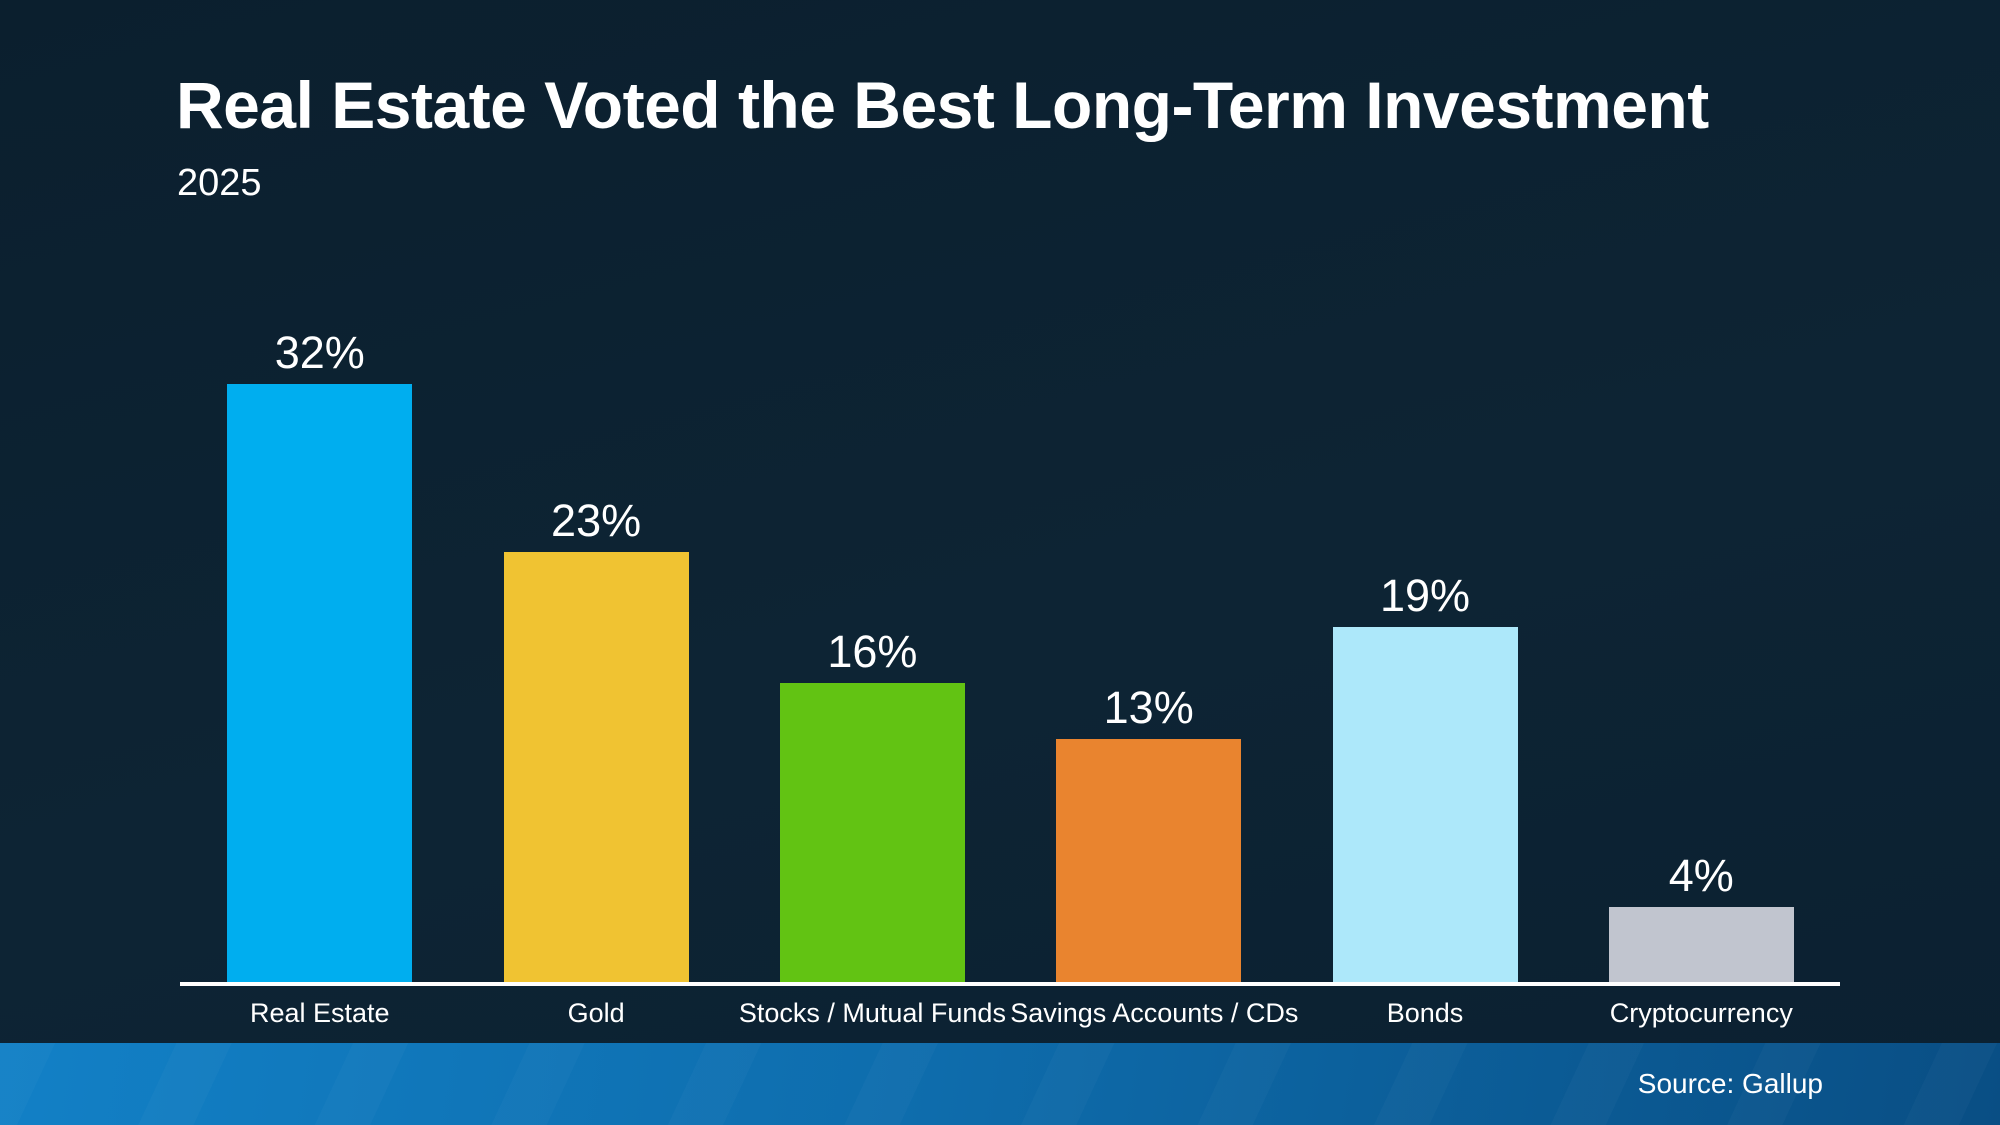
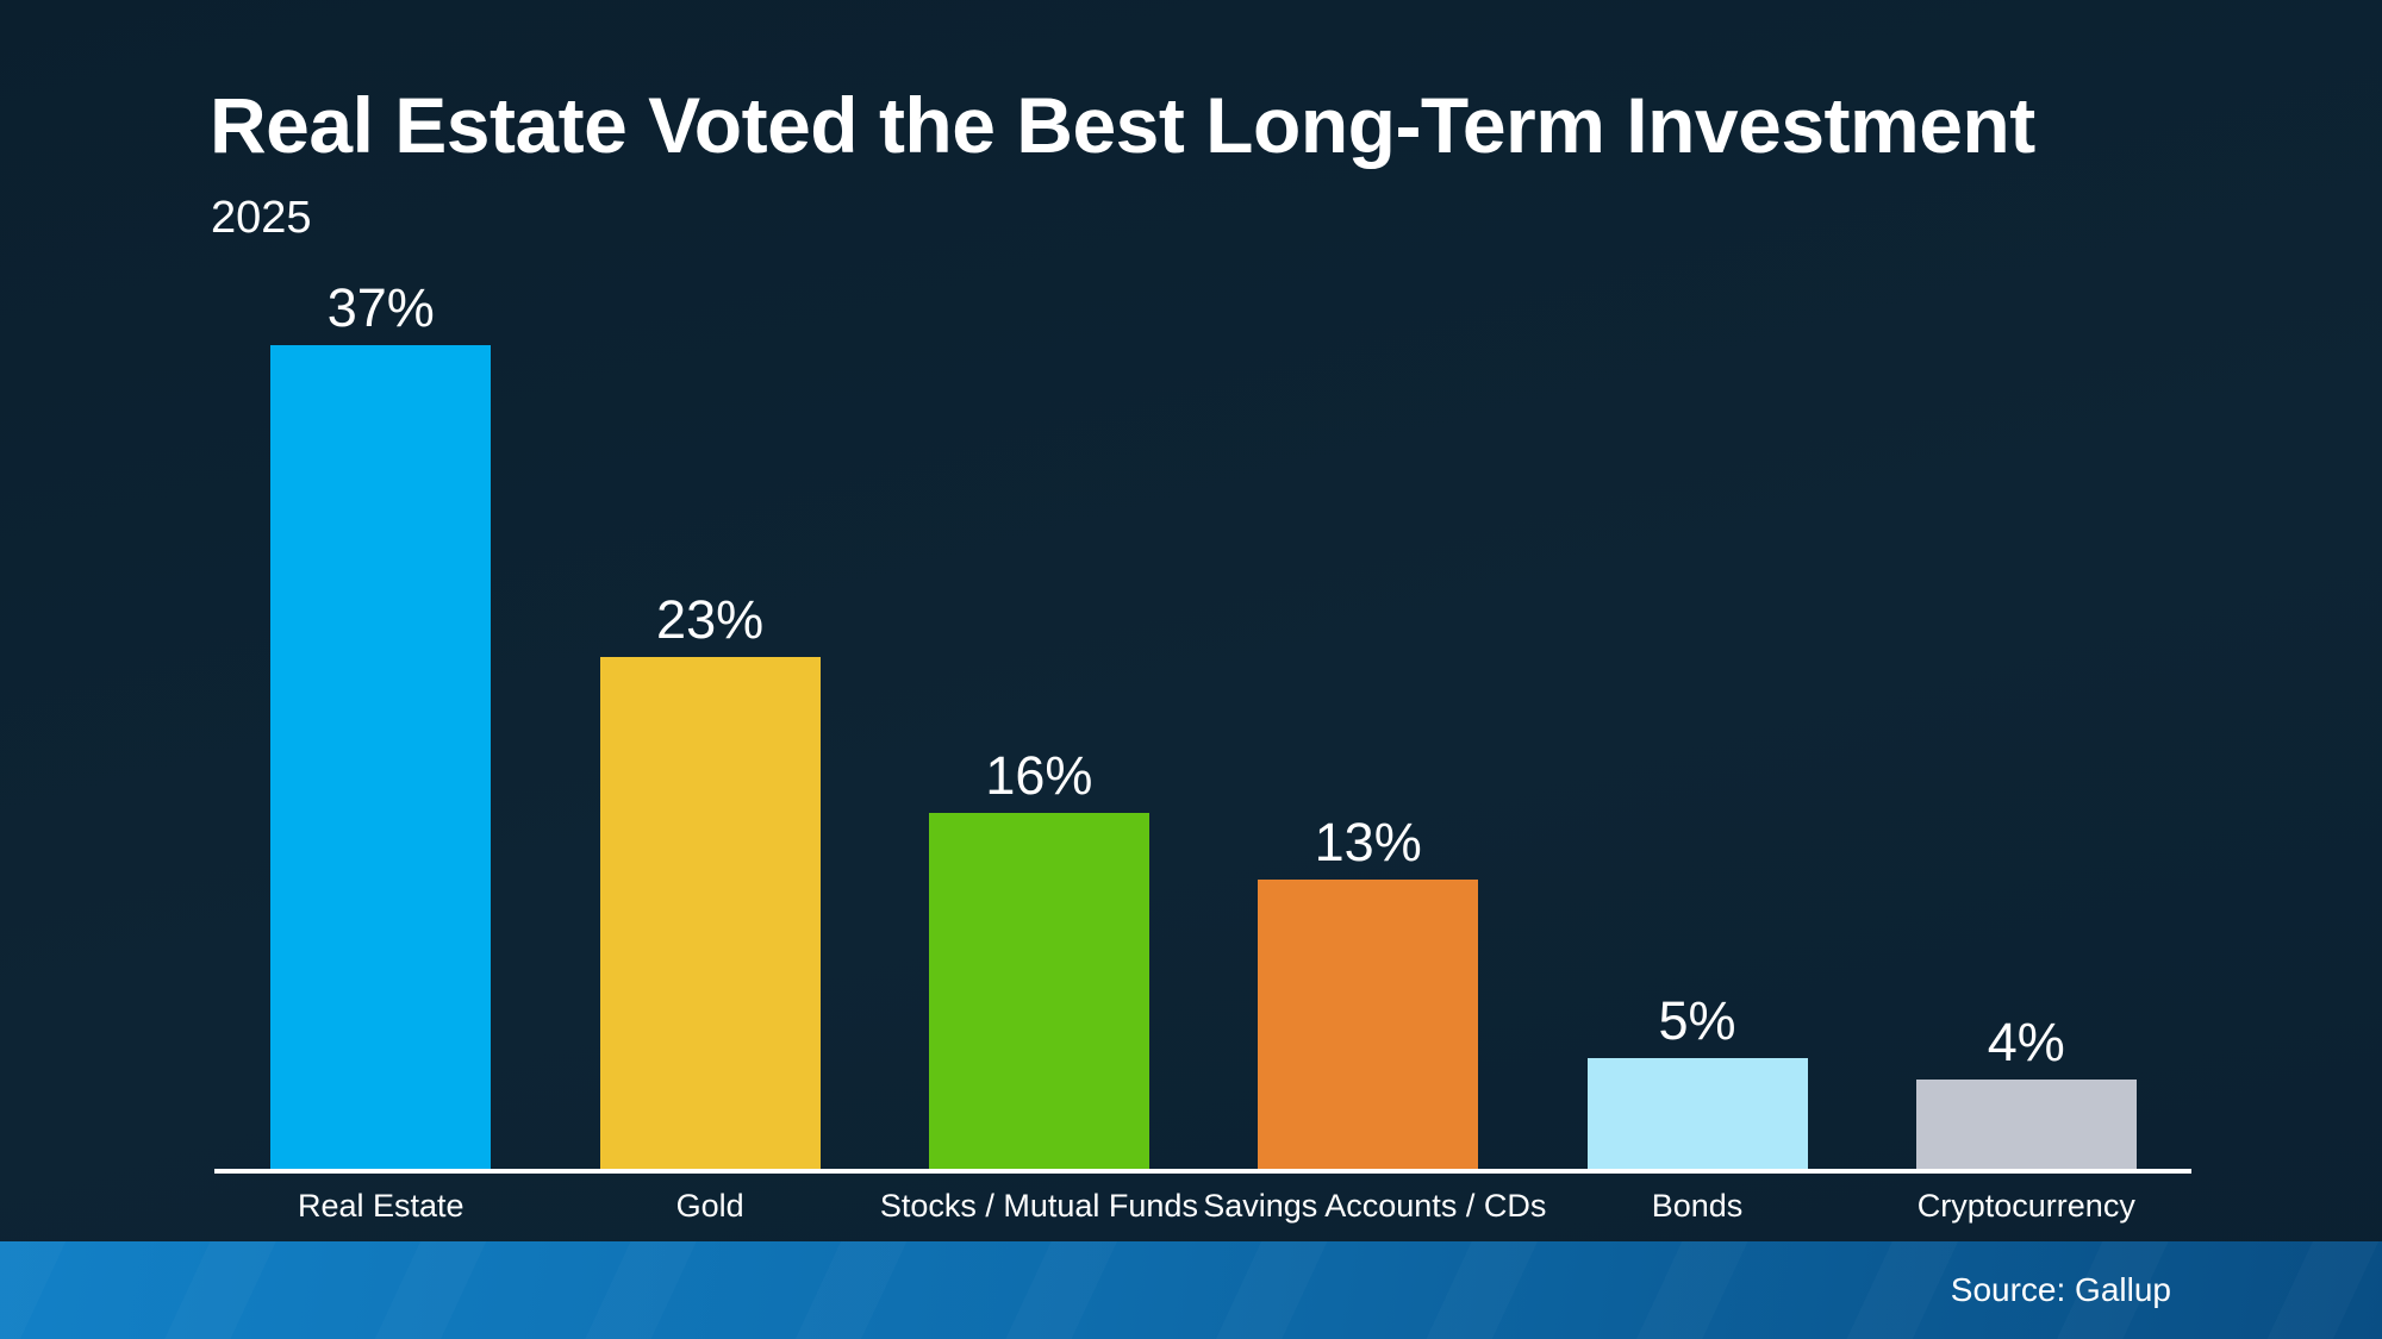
Real Estate: 32% -> 37%
Bonds: 19% -> 5%
